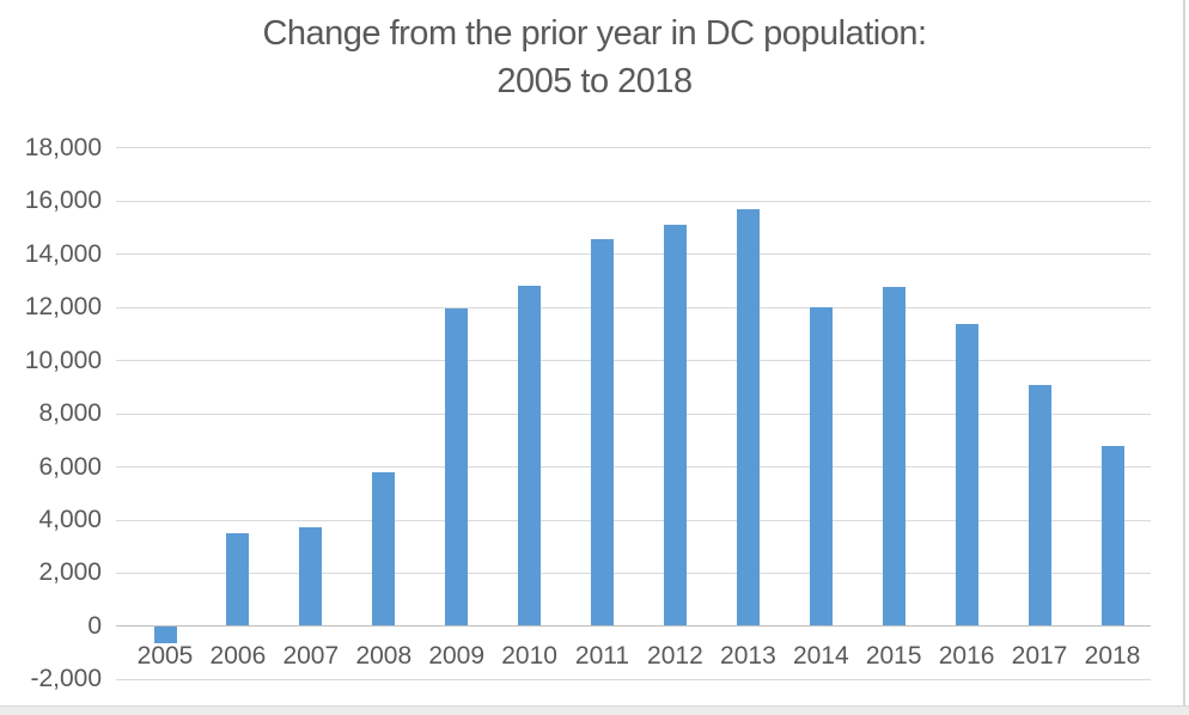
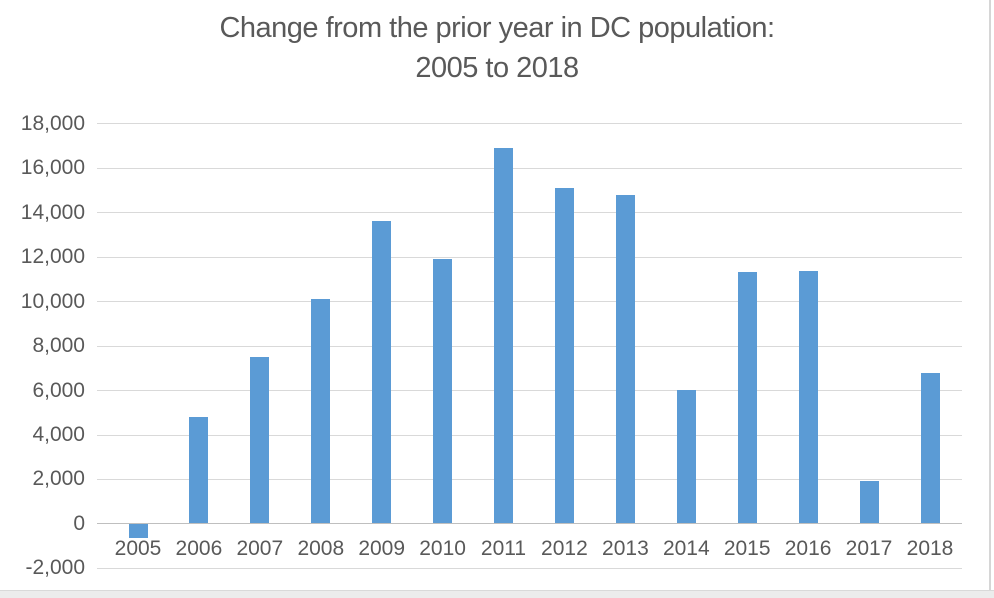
2006: 3500 -> 4800
2007: 3700 -> 7500
2008: 5800 -> 10100
2009: 12000 -> 13600
2010: 12800 -> 11900
2011: 14600 -> 16900
2013: 15700 -> 14800
2014: 12000 -> 6000
2015: 12800 -> 11300
2017: 9000 -> 1900
